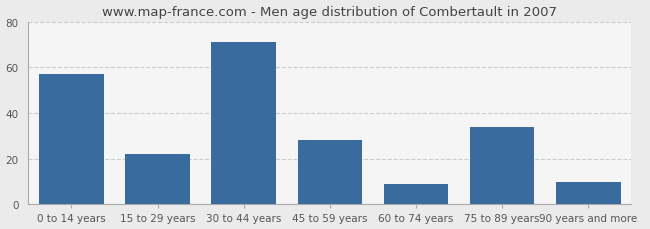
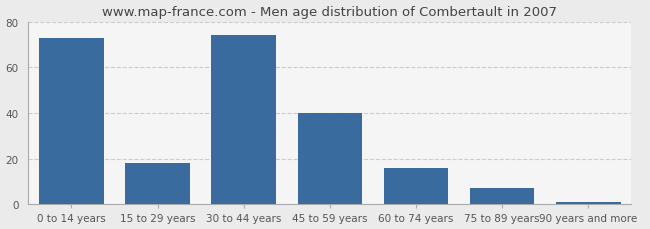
0 to 14 years: 57 -> 73
15 to 29 years: 22 -> 18
30 to 44 years: 71 -> 74
45 to 59 years: 28 -> 40
60 to 74 years: 9 -> 16
75 to 89 years: 34 -> 7
90 years and more: 10 -> 1
